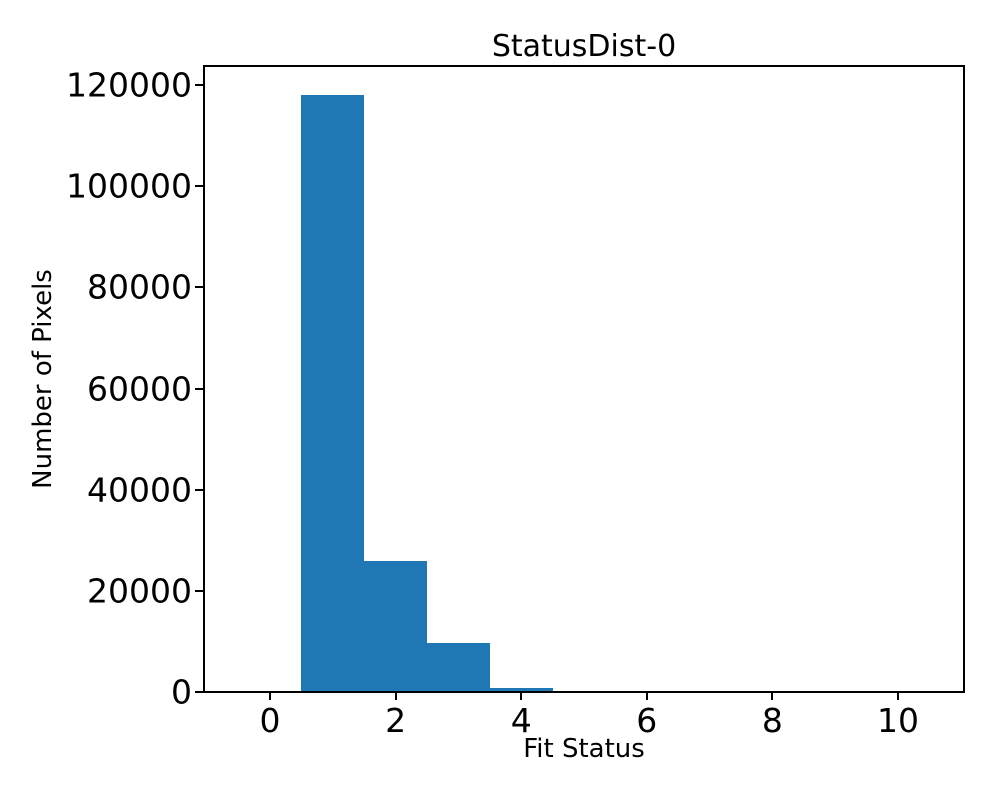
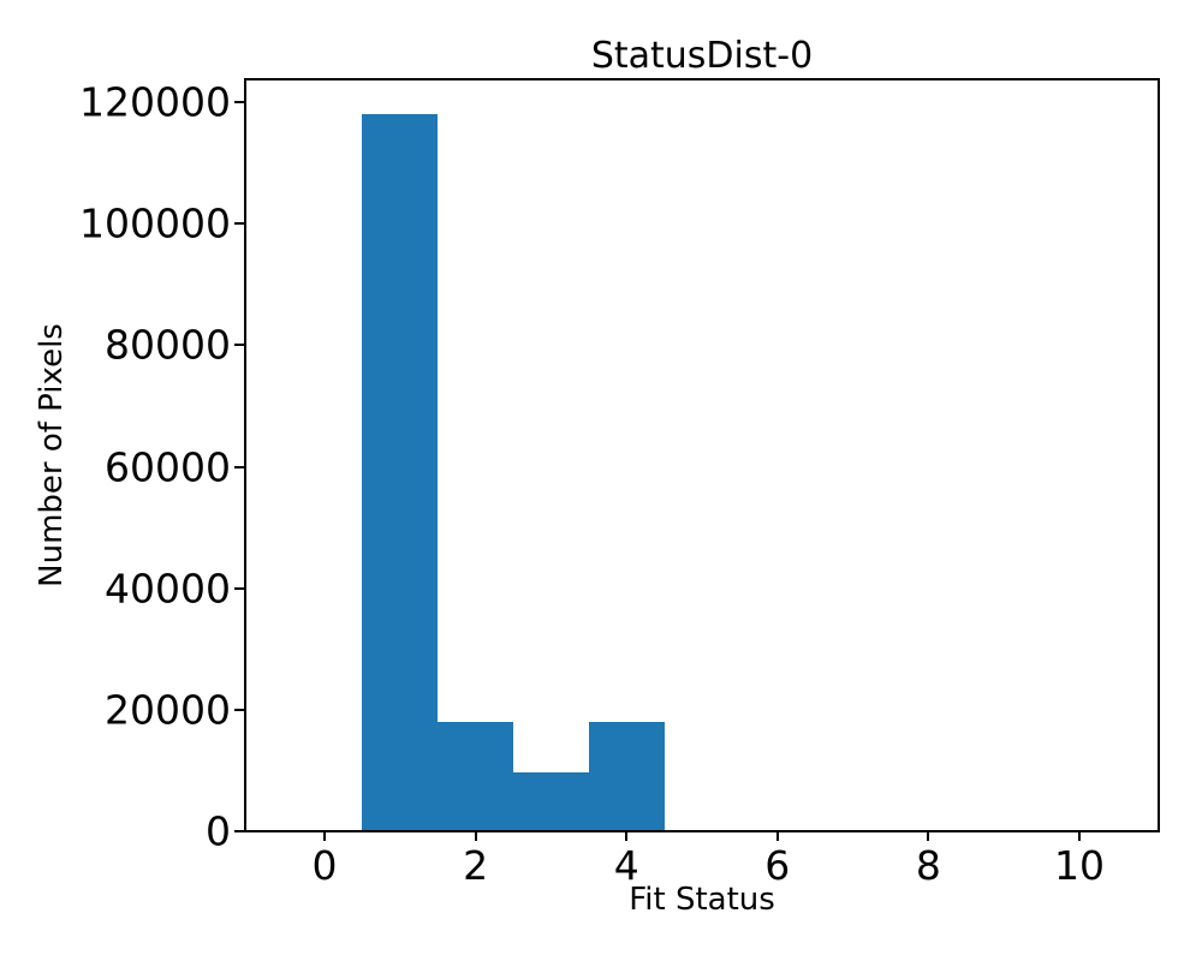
2: 26000 -> 18000
4: 1000 -> 18000
